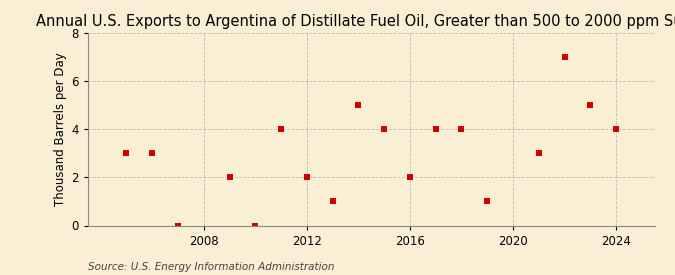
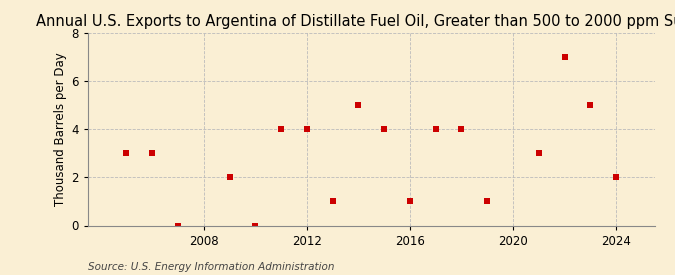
2012: 2 -> 4
2016: 2 -> 1
2024: 4 -> 2
